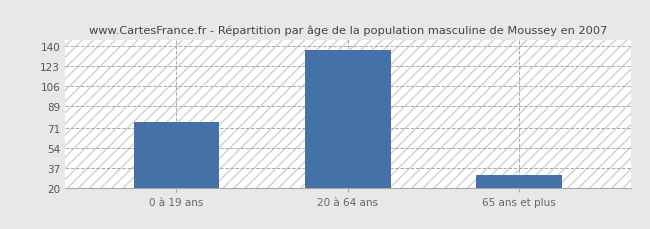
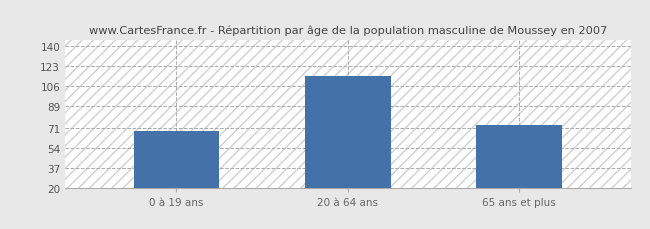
0 à 19 ans: 76 -> 68
20 à 64 ans: 137 -> 115
65 ans et plus: 31 -> 73
